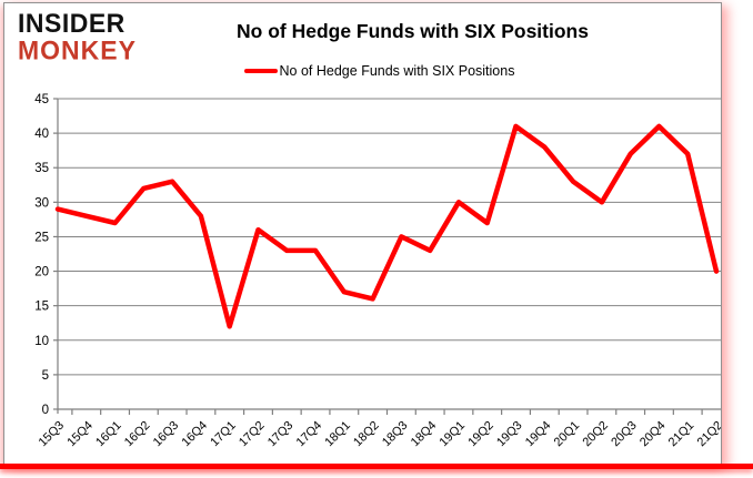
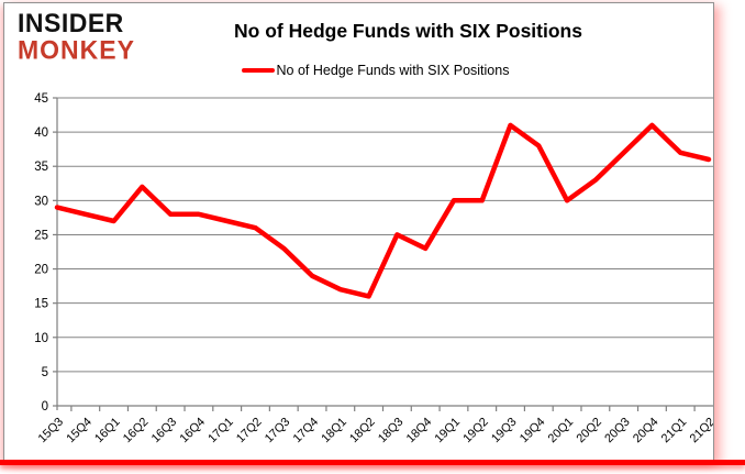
16Q3: 33 -> 28
17Q1: 12 -> 27
17Q4: 23 -> 19
19Q2: 27 -> 30
20Q1: 33 -> 30
20Q2: 30 -> 33
21Q2: 20 -> 36
